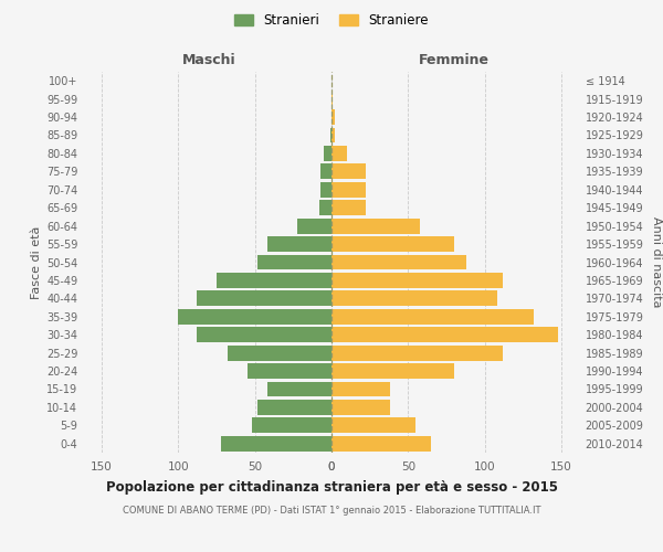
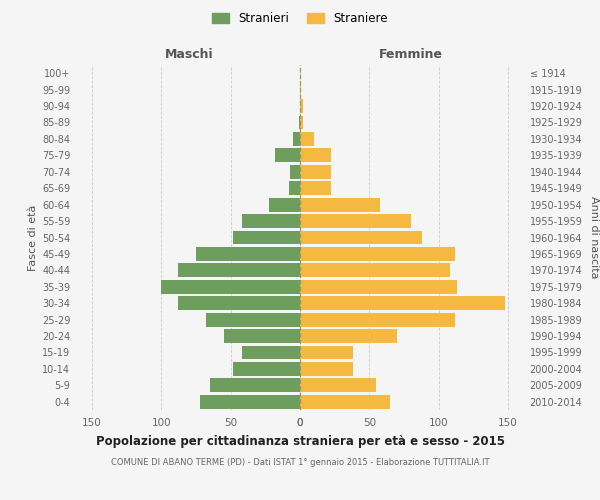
Maschi/75-79: 7 -> 18
Maschi/5-9: 52 -> 65
Femmine/1975-1979: 132 -> 113
Femmine/1990-1994: 80 -> 70
